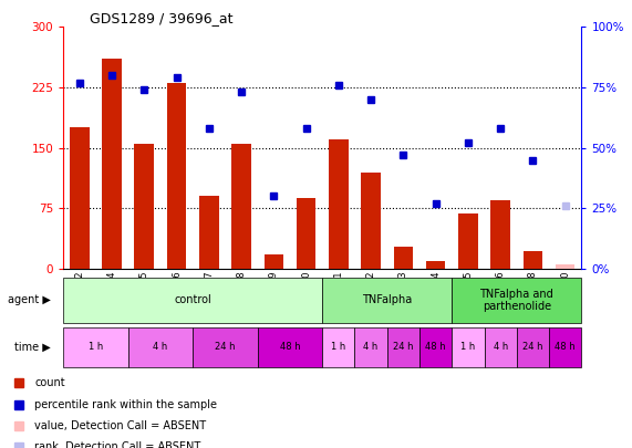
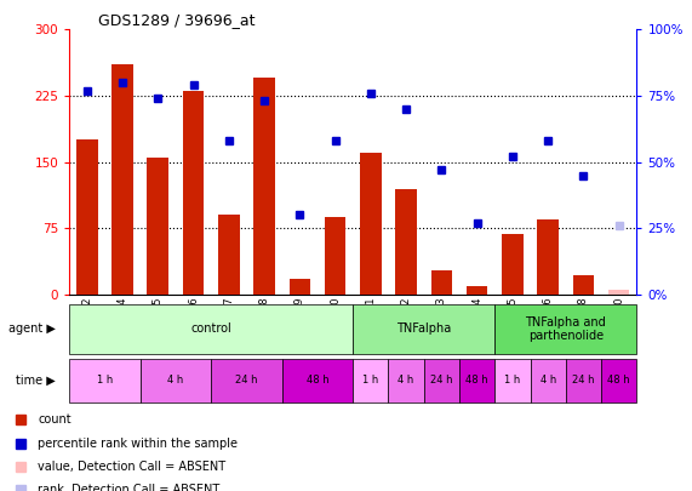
GSM47308: 155 -> 246
